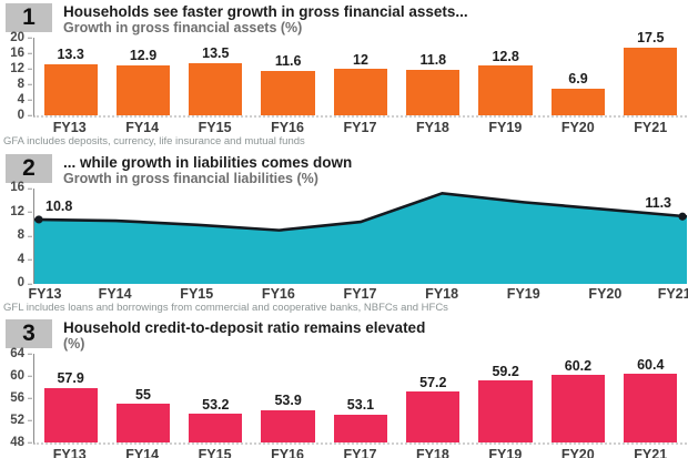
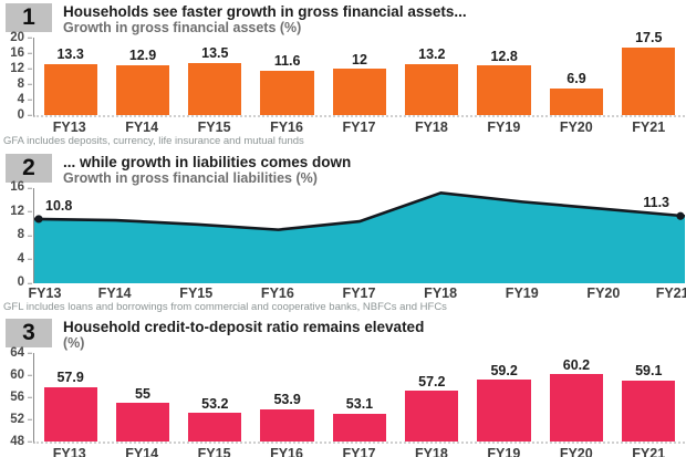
Households see faster growth in gross financial assets.../FY18: 11.8 -> 13.2
Household credit-to-deposit ratio remains elevated/FY21: 60.4 -> 59.1
